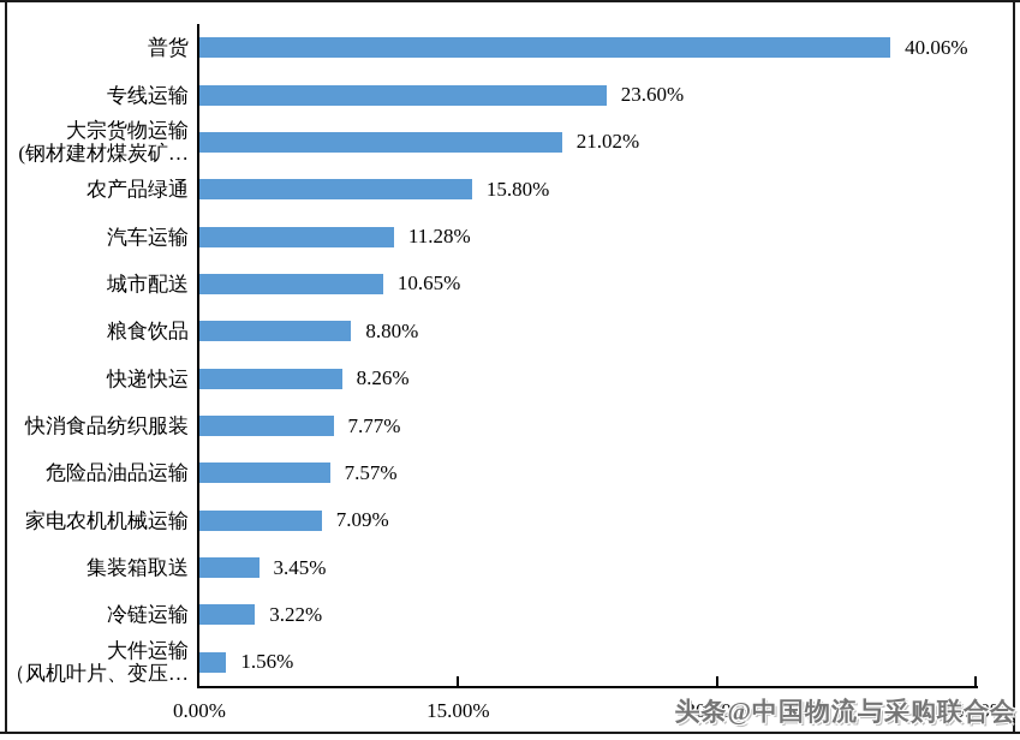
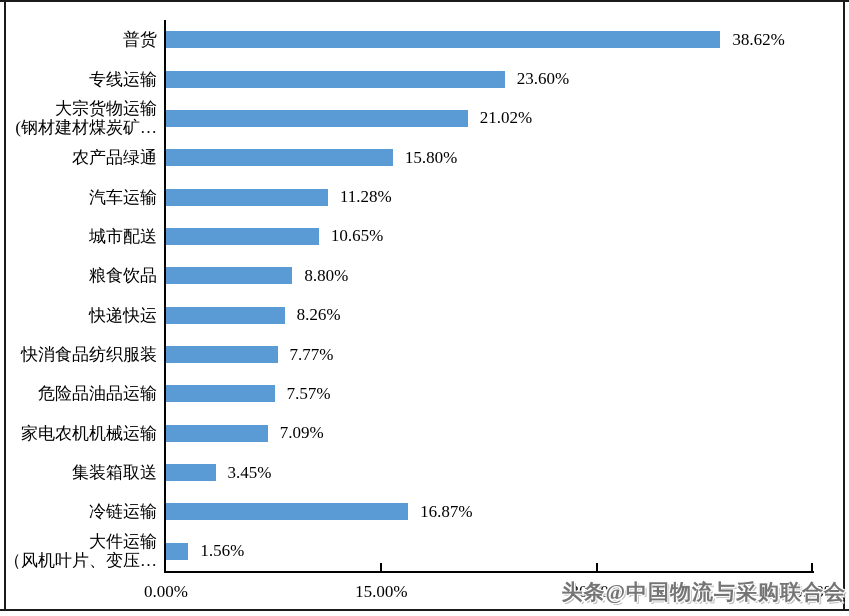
普货: 40.06% -> 38.62%
冷链运输: 3.22% -> 16.87%
